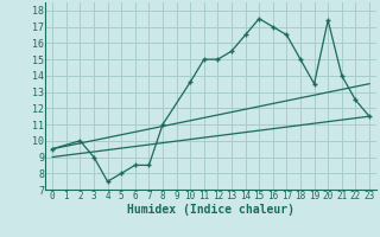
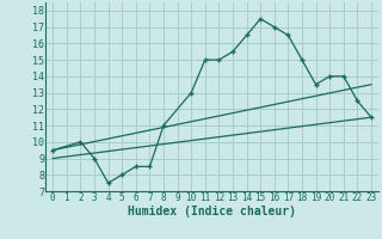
10: 13.6 -> 13.0
20: 17.4 -> 14.0
